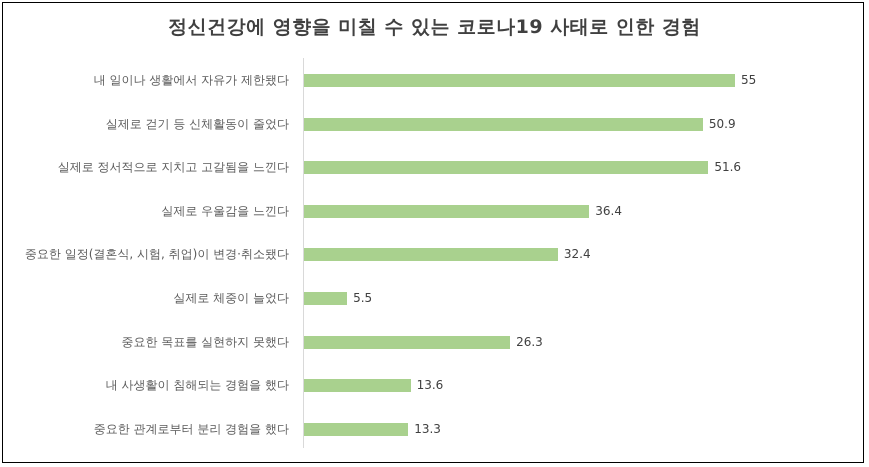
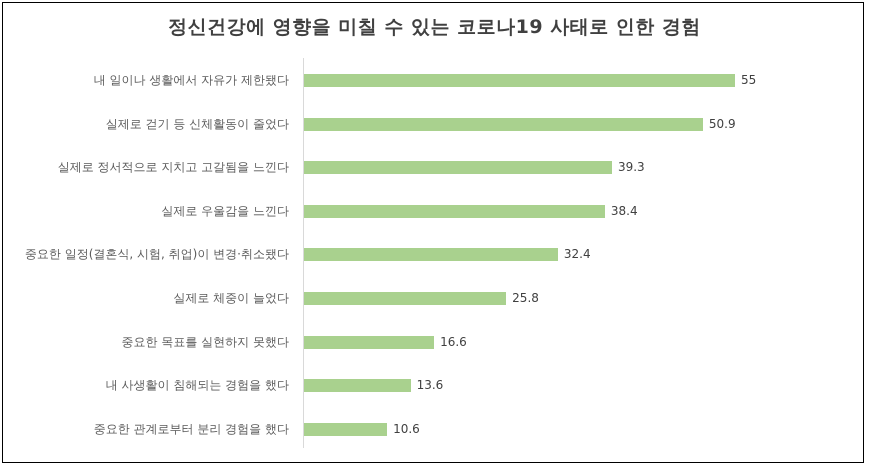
실제로 정서적으로 지치고 고갈됨을 느낀다: 51.6 -> 39.3
실제로 우울감을 느낀다: 36.4 -> 38.4
실제로 체중이 늘었다: 5.5 -> 25.8
중요한 목표를 실현하지 못했다: 26.3 -> 16.6
중요한 관계로부터 분리 경험을 했다: 13.3 -> 10.6
